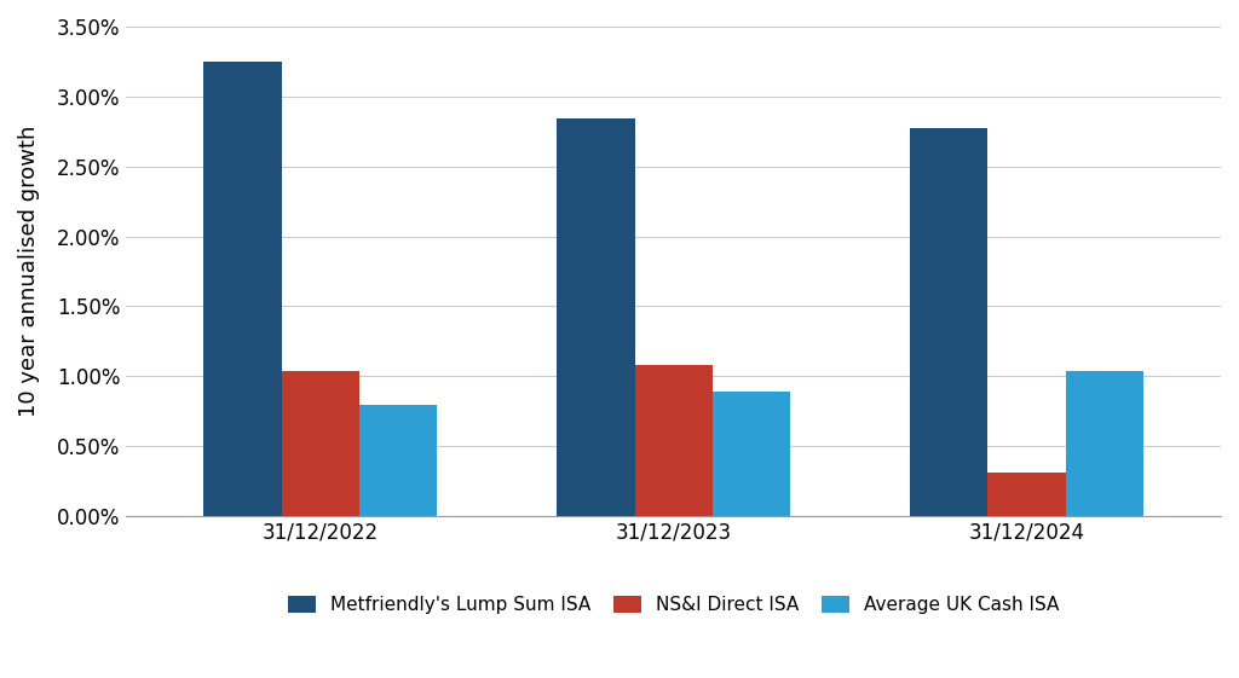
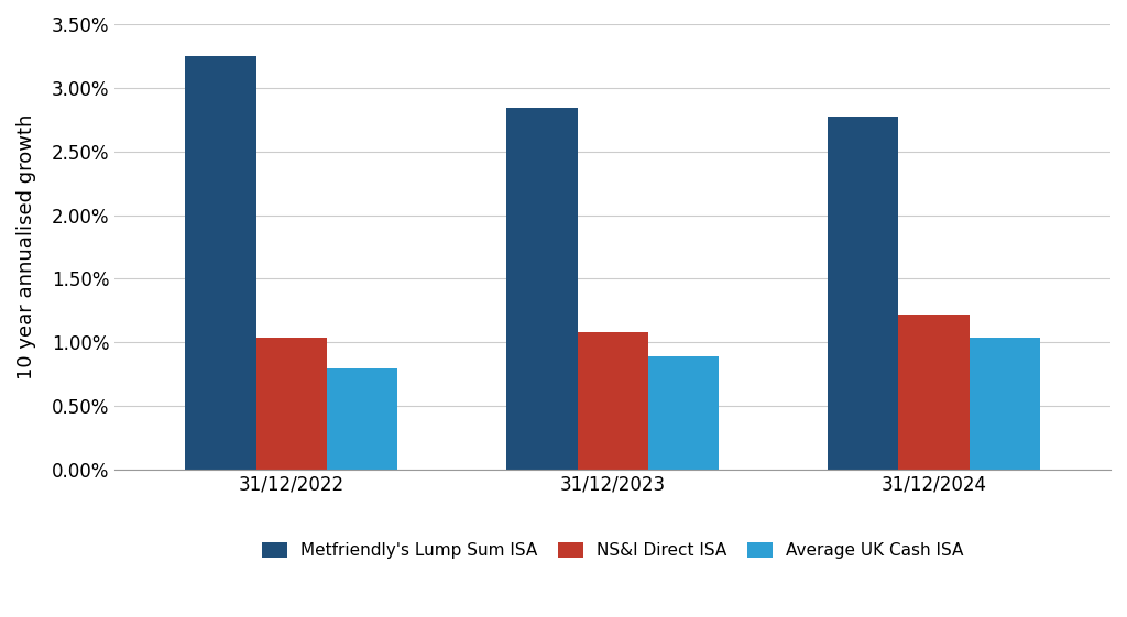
NS&I Direct ISA/31/12/2024: 0.31% -> 1.22%
